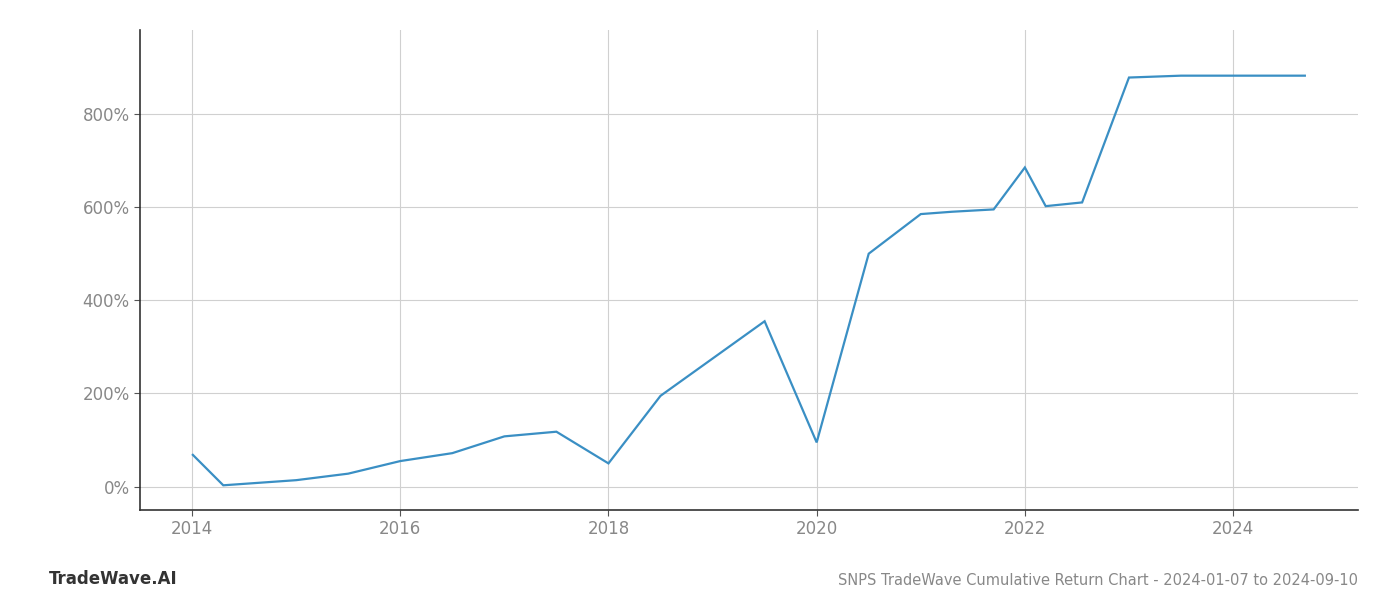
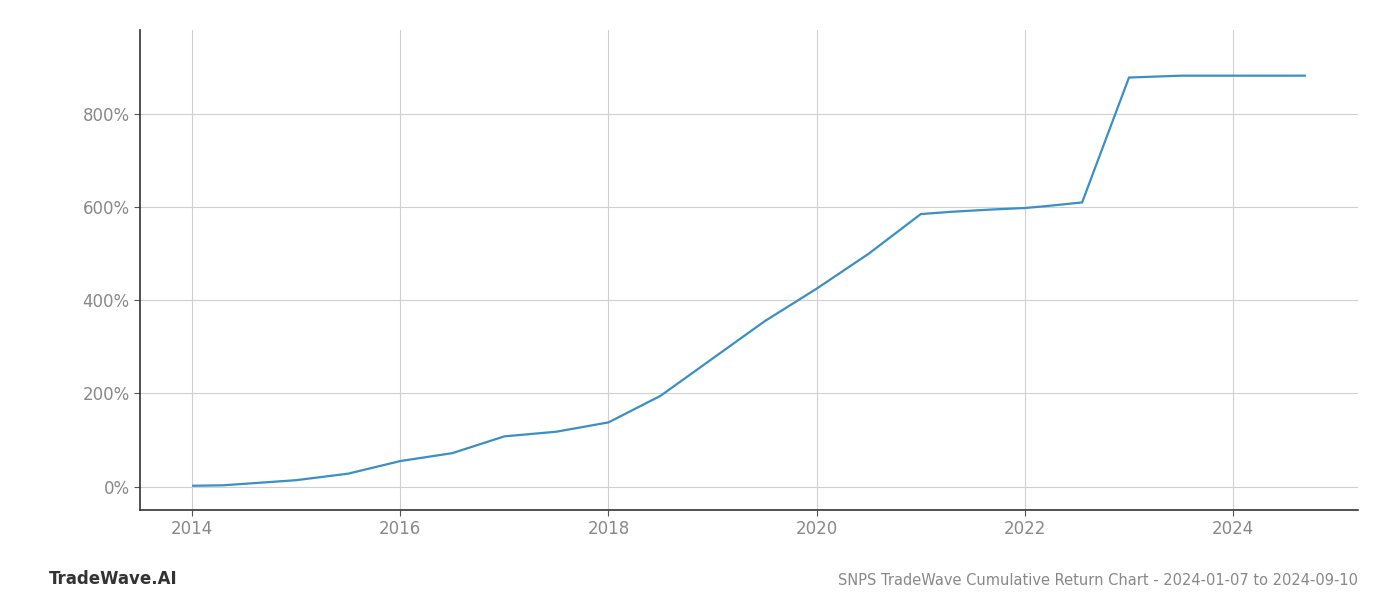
2014: 70% -> 2%
2018: 50% -> 138%
2020: 95% -> 425%
2022: 685% -> 598%
